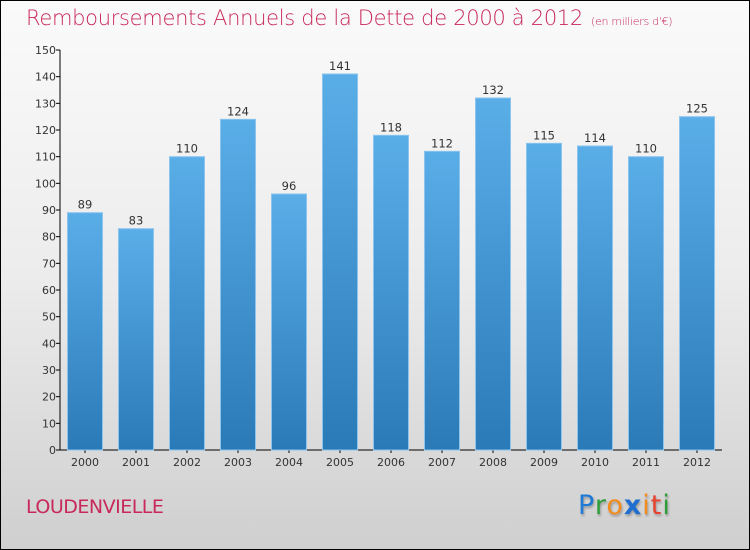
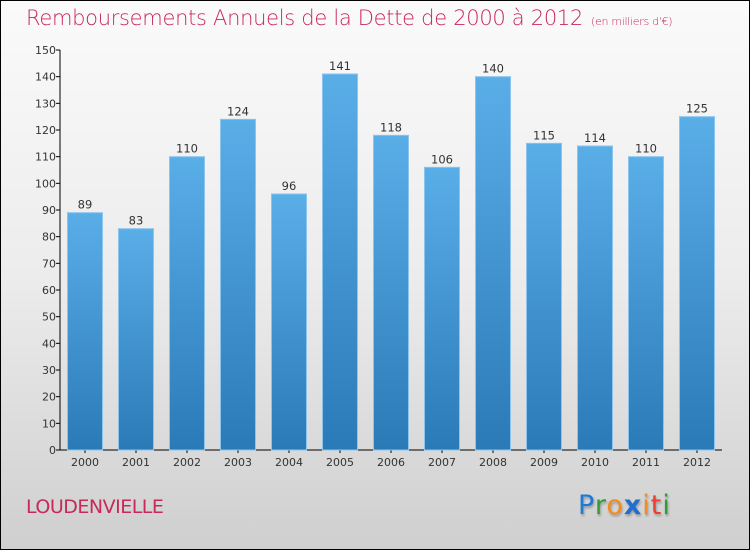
2007: 112 -> 106
2008: 132 -> 140
